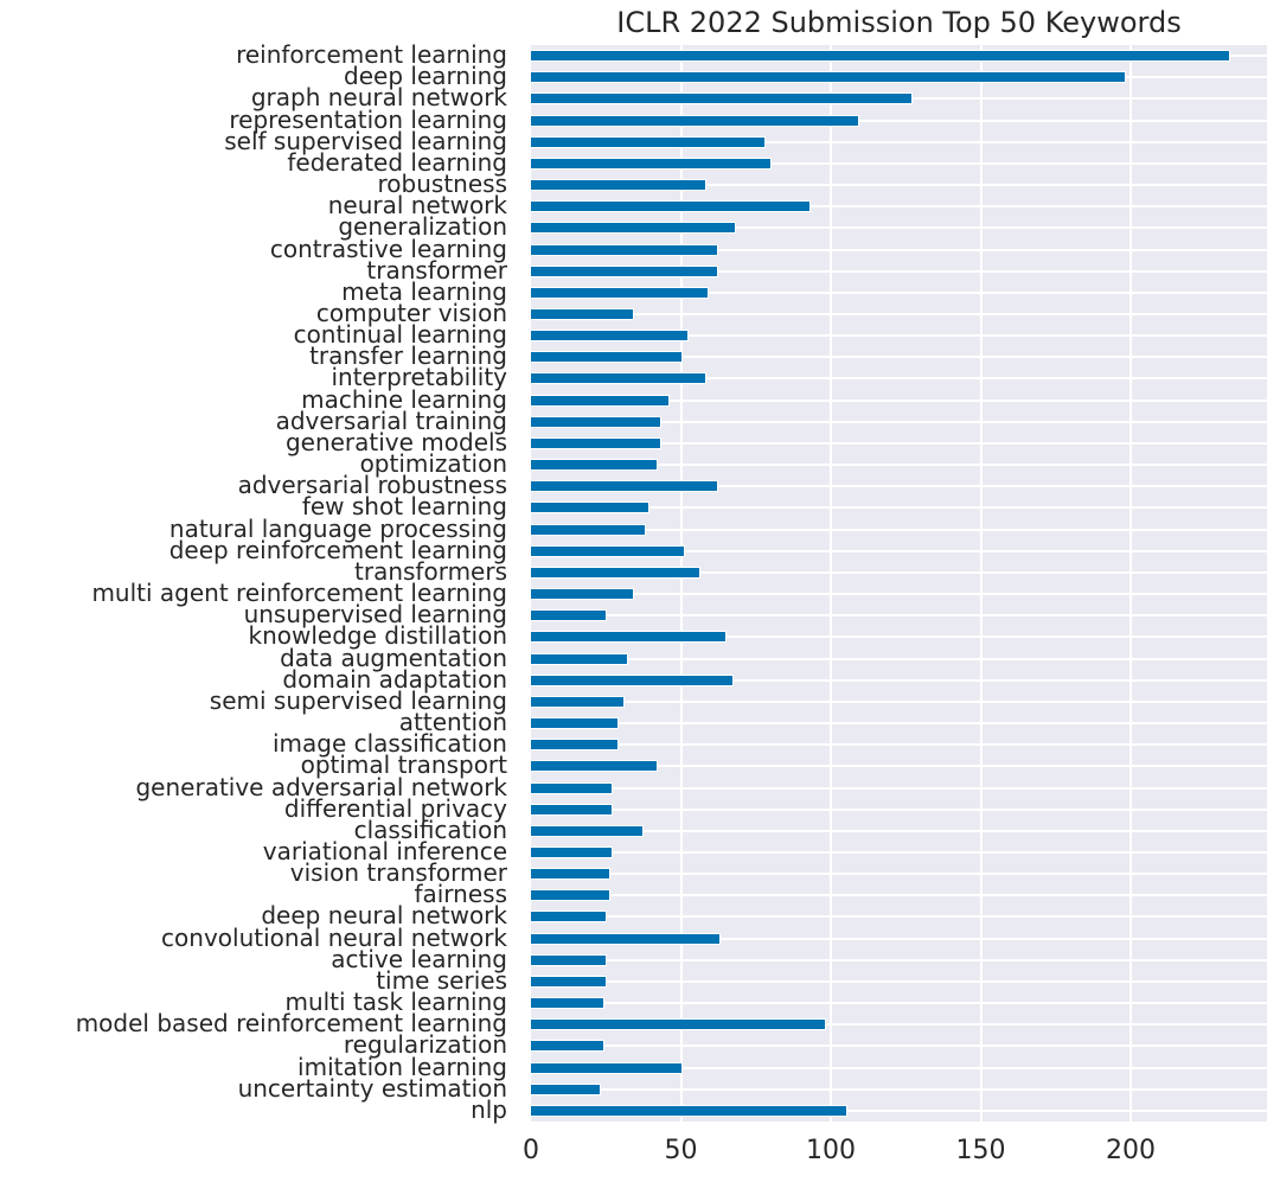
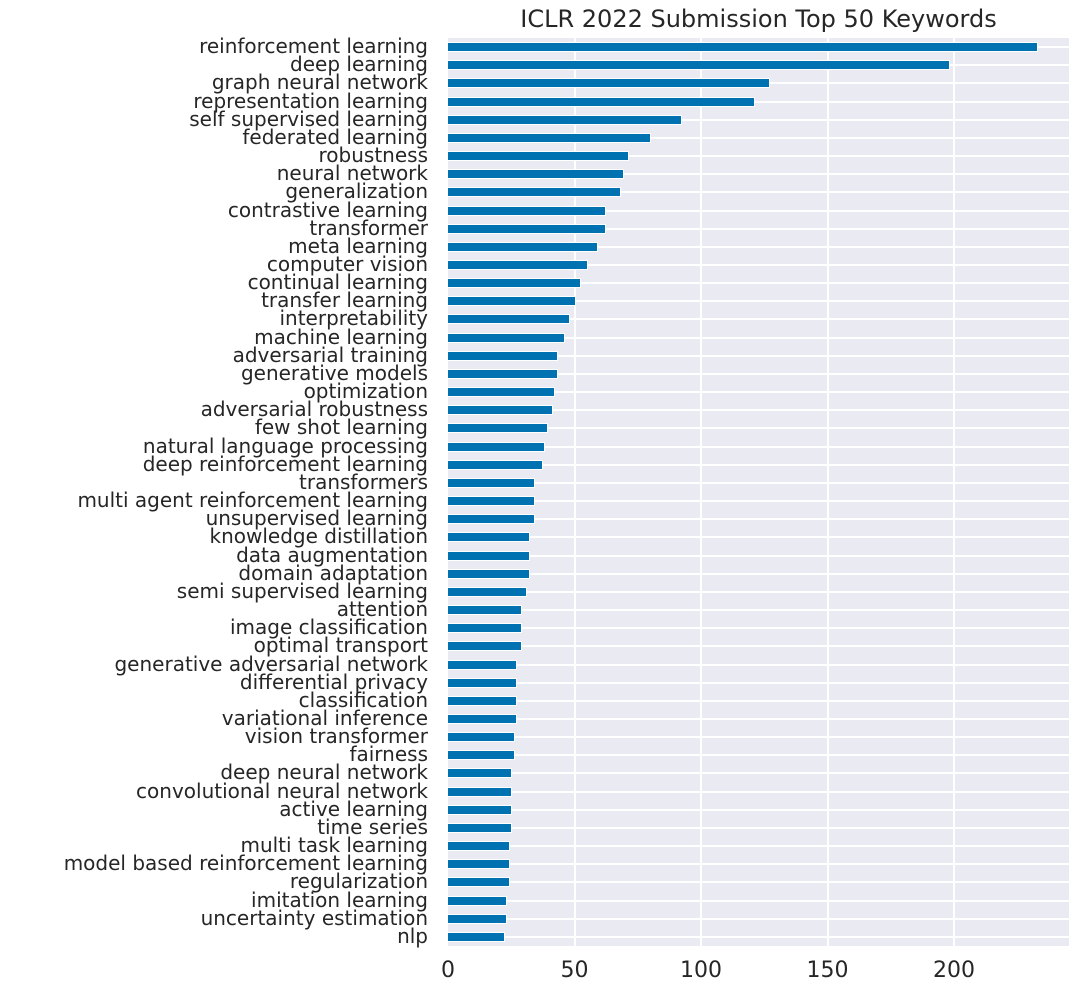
representation learning: 109 -> 121
self supervised learning: 78 -> 92
robustness: 58 -> 71
neural network: 93 -> 69
computer vision: 34 -> 55
interpretability: 58 -> 48
adversarial robustness: 62 -> 41
deep reinforcement learning: 51 -> 37
transformers: 56 -> 34
unsupervised learning: 25 -> 34
knowledge distillation: 65 -> 32
domain adaptation: 67 -> 32
optimal transport: 42 -> 29
classification: 37 -> 27
convolutional neural network: 63 -> 25
model based reinforcement learning: 98 -> 24
imitation learning: 50 -> 23
nlp: 105 -> 22
